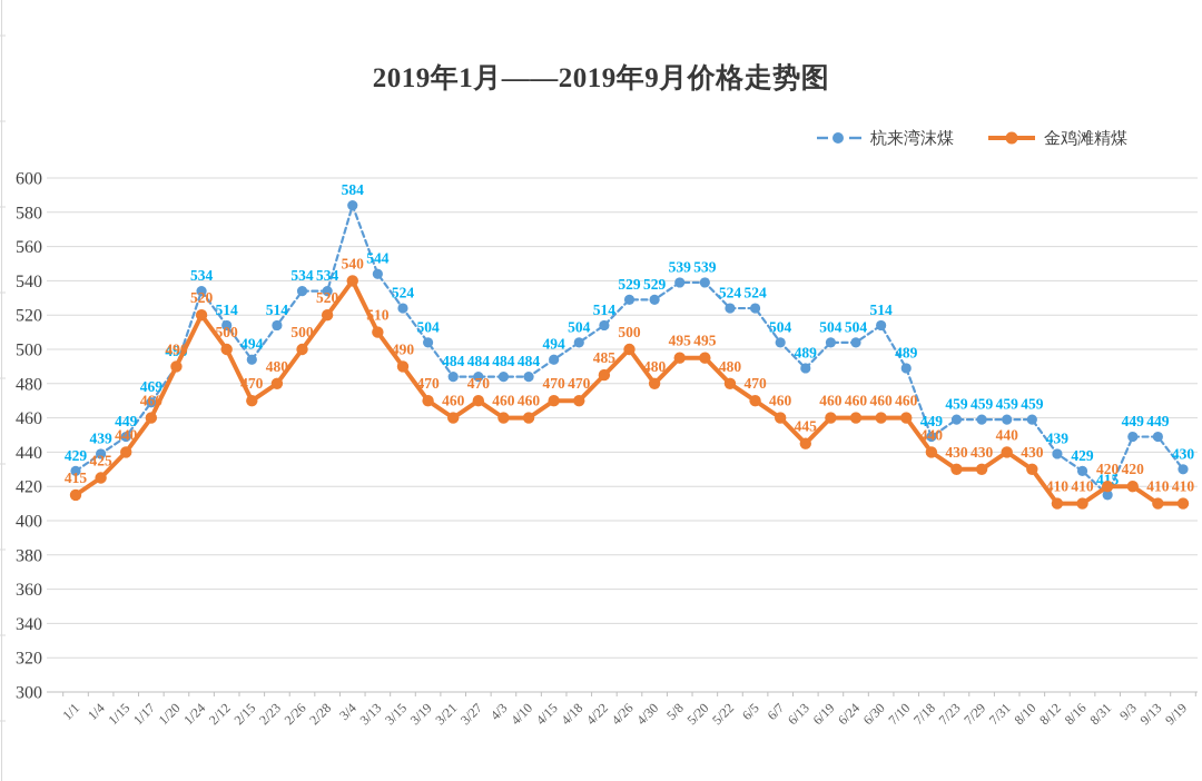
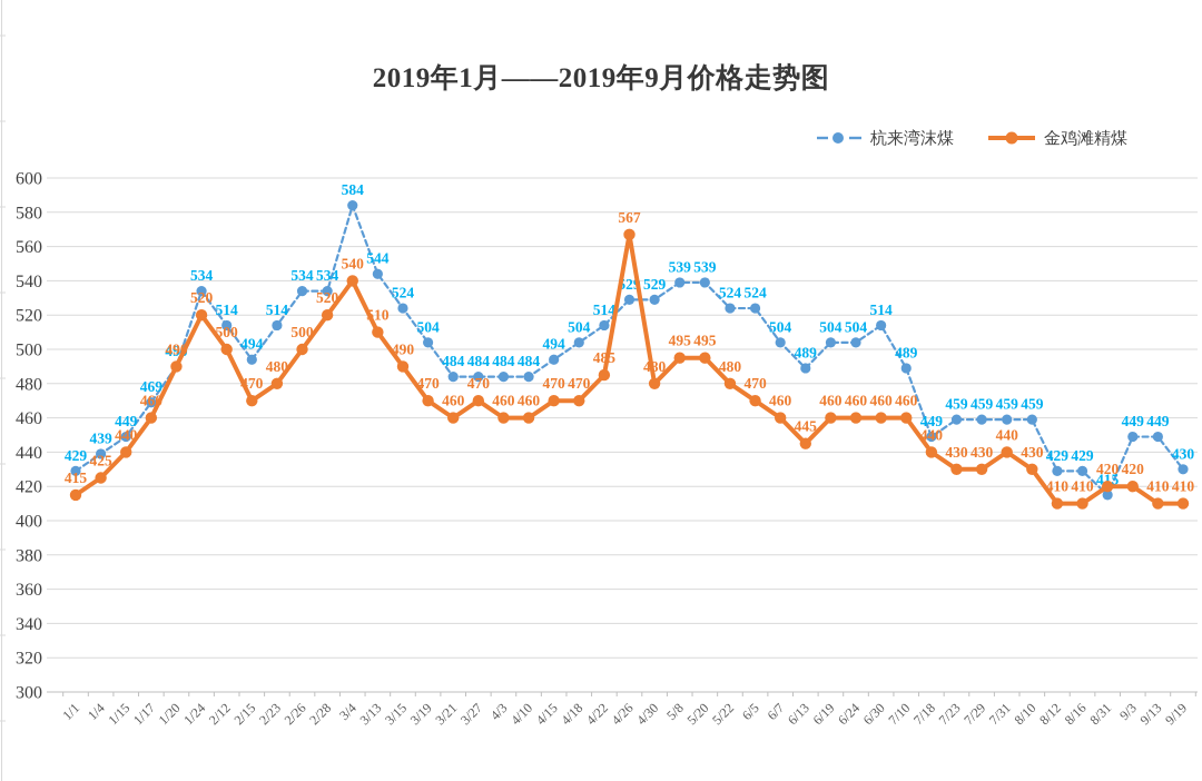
金鸡滩精煤/4/26: 500 -> 567
杭来湾沫煤/8/12: 439 -> 429
